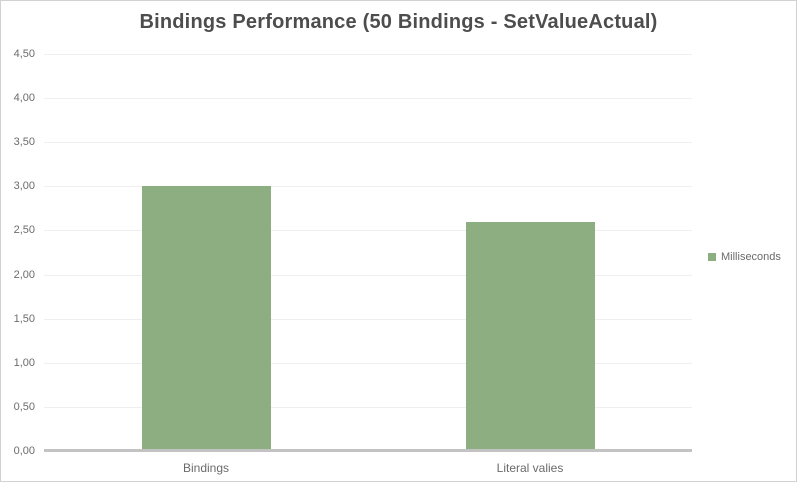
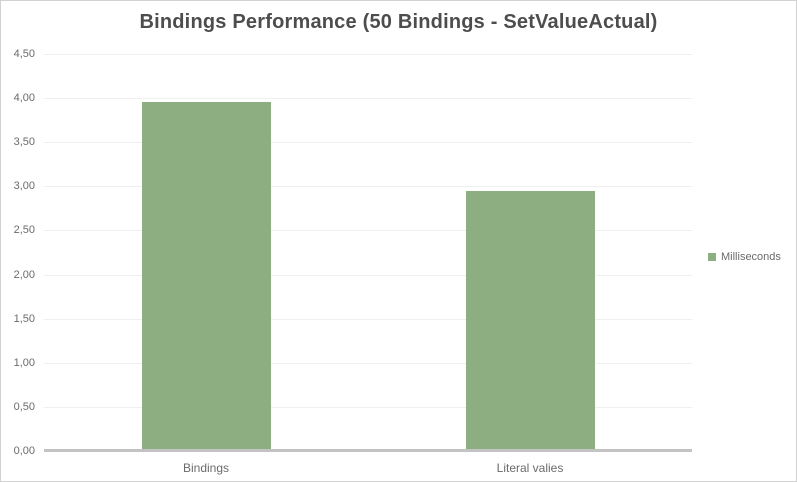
Bindings: 3,0 -> 4,0
Literal valies: 2,6 -> 3,0
